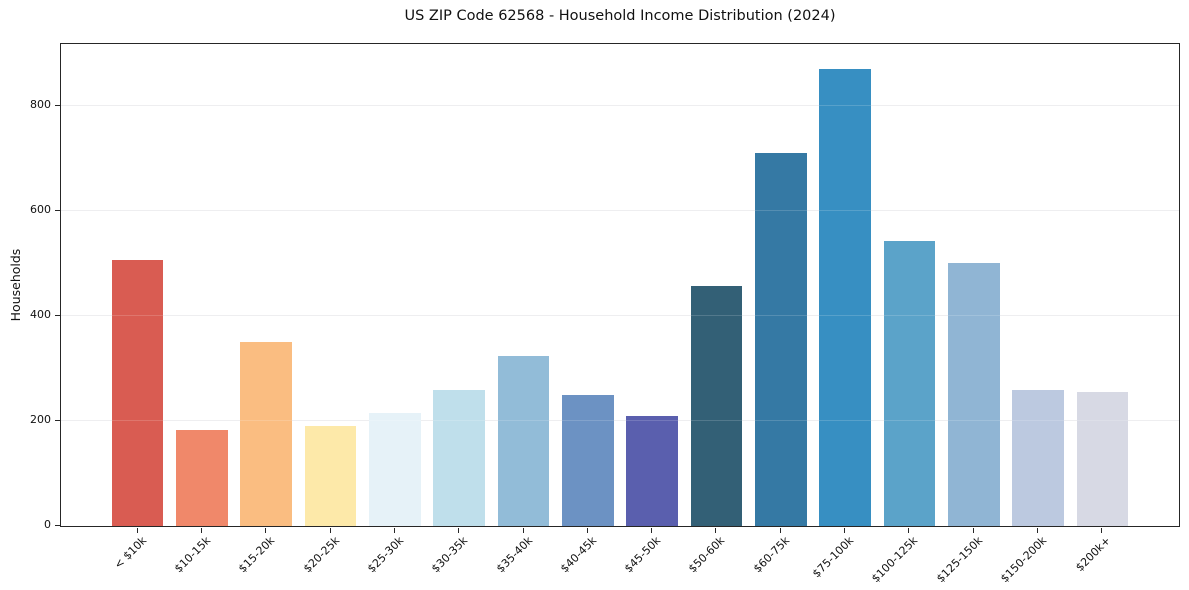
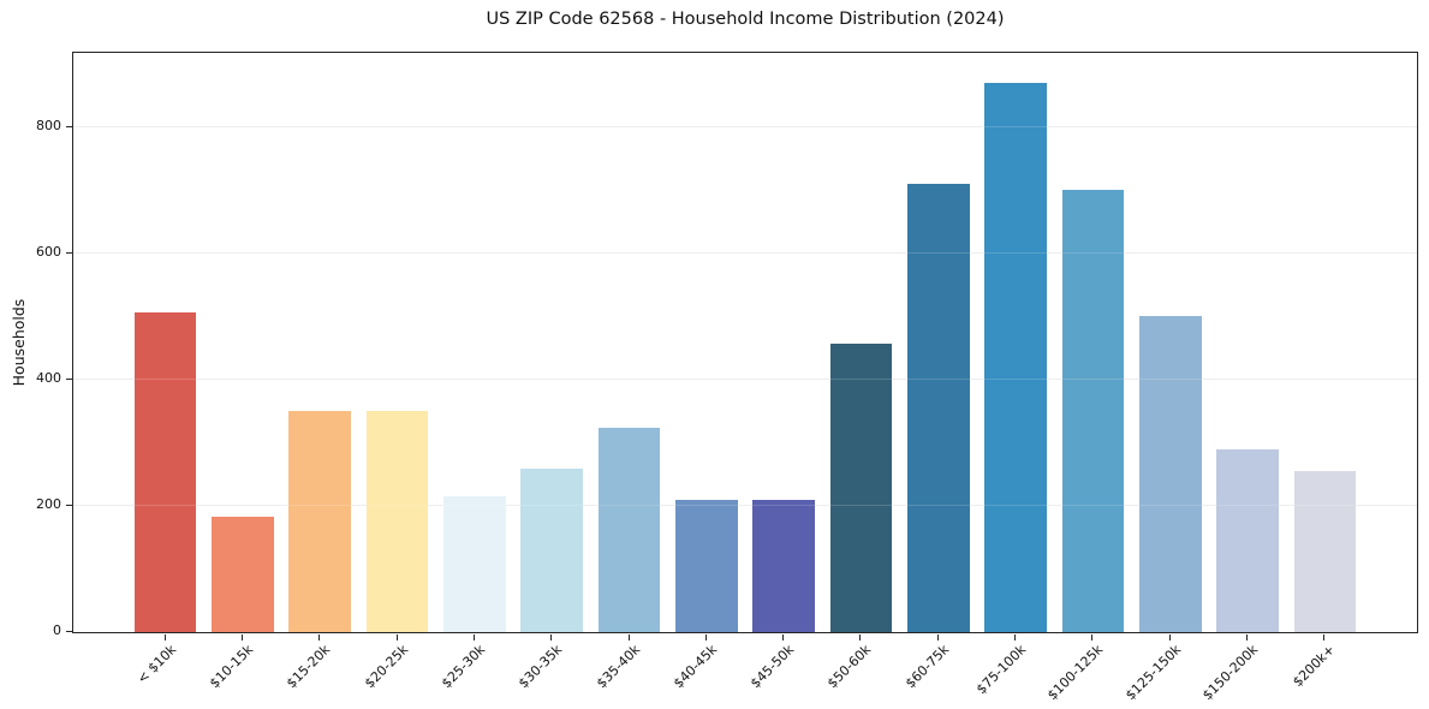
$20-25k: 190 -> 350
$40-45k: 250 -> 210
$100-125k: 540 -> 700
$150-200k: 260 -> 290
